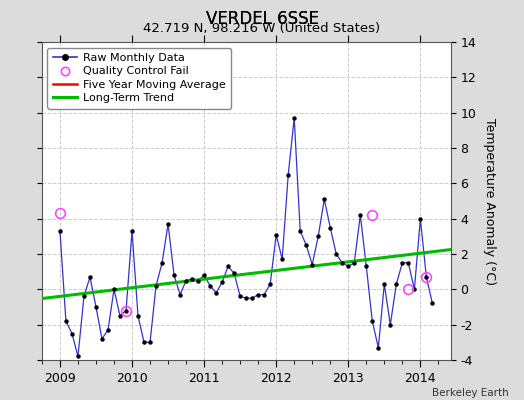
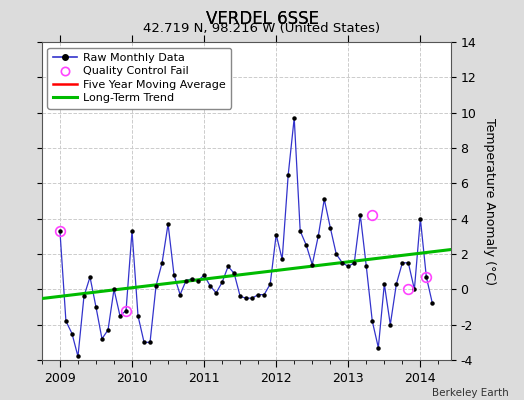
Quality Control Fail/2009: 4.3 -> 3.3
